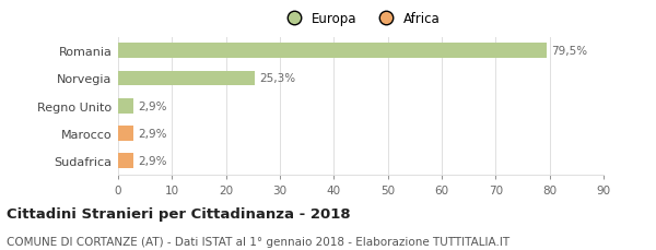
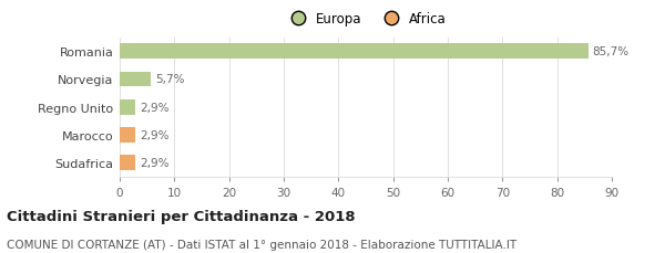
Romania: 79,5% -> 85,7%
Norvegia: 25,3% -> 5,7%
